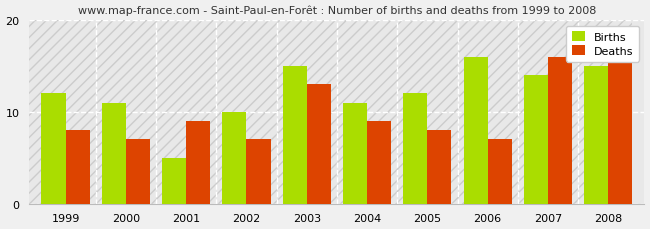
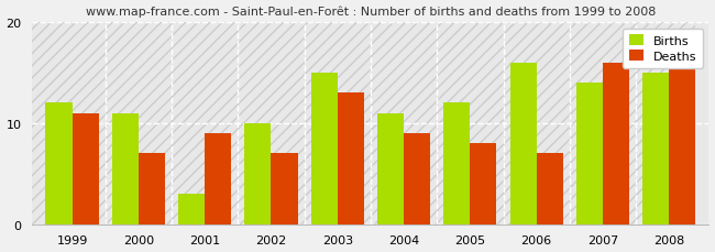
Deaths/1999: 8 -> 11
Births/2001: 5 -> 3
